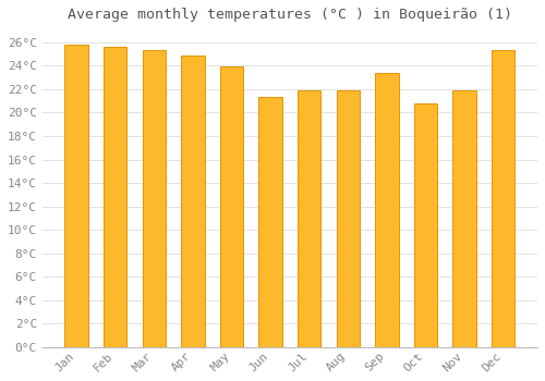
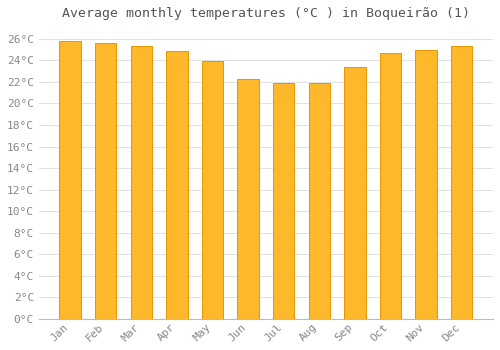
Jun: 21.3°C -> 22.3°C
Oct: 20.8°C -> 24.7°C
Nov: 21.9°C -> 25.0°C
